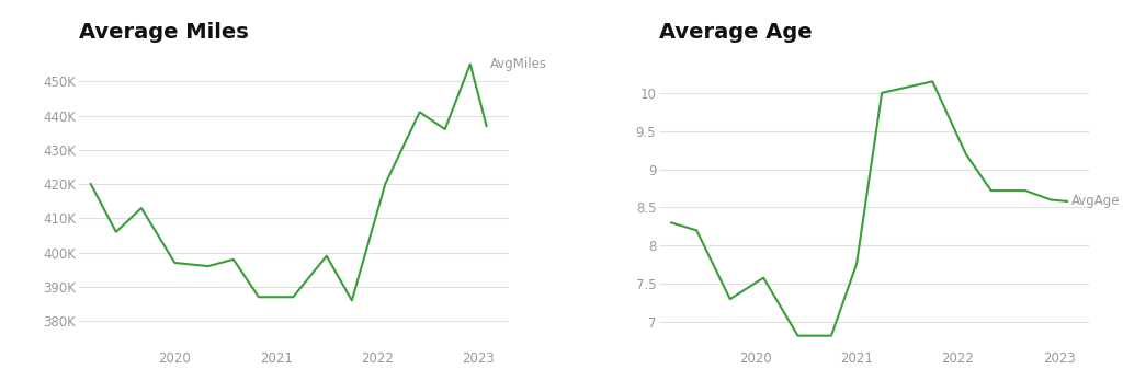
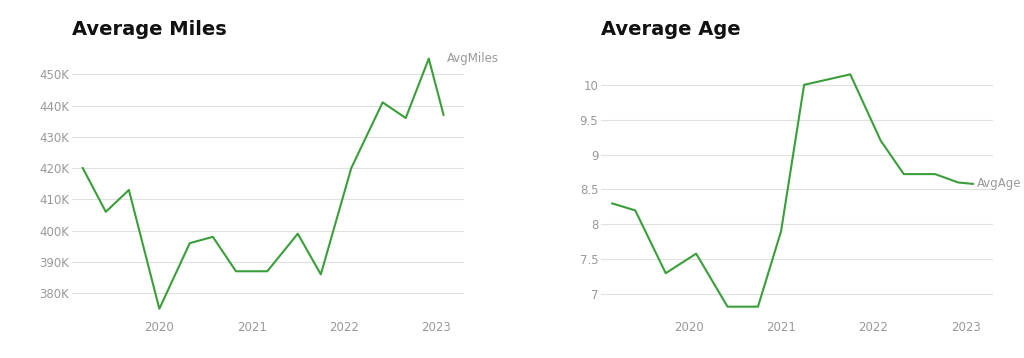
Average Miles/2020: 397K -> 375K
Average Age/2021: 7.76 -> 7.90
